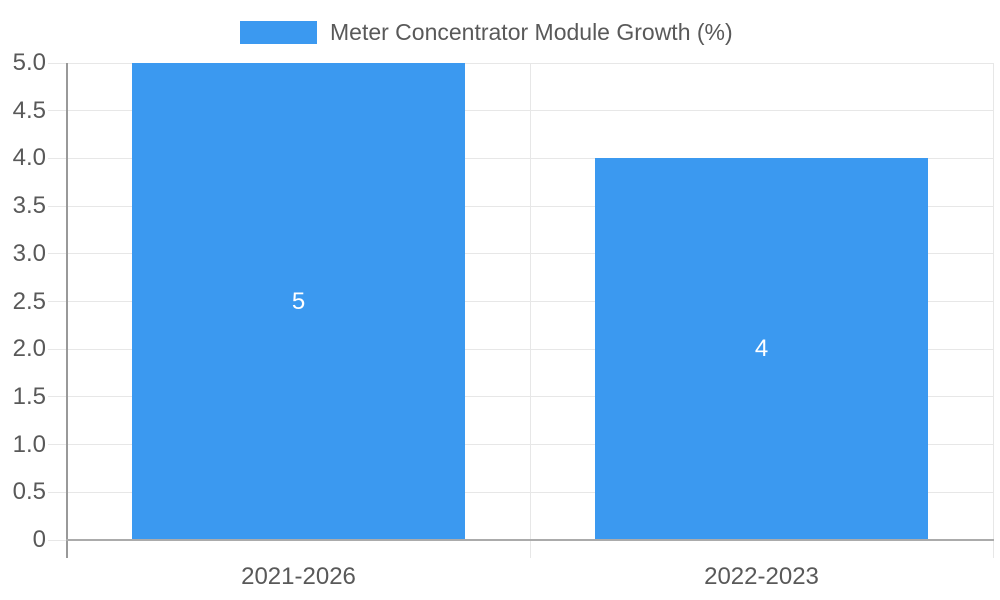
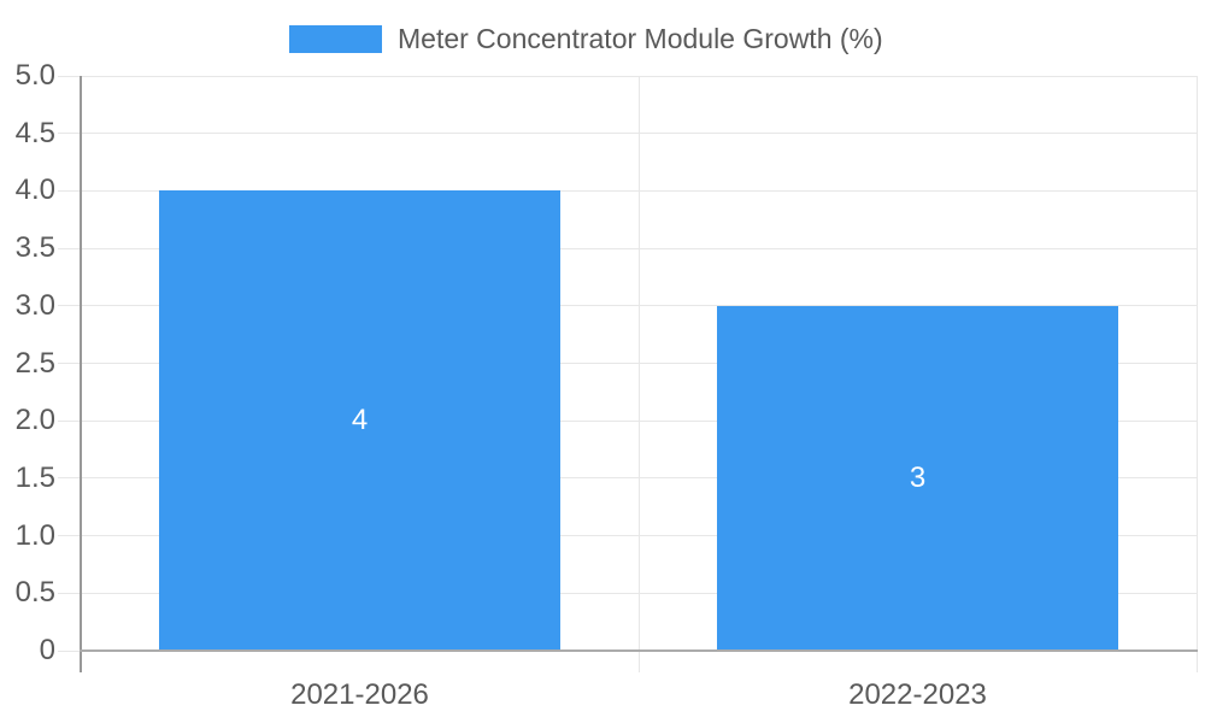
2021-2026: 5 -> 4
2022-2023: 4 -> 3
